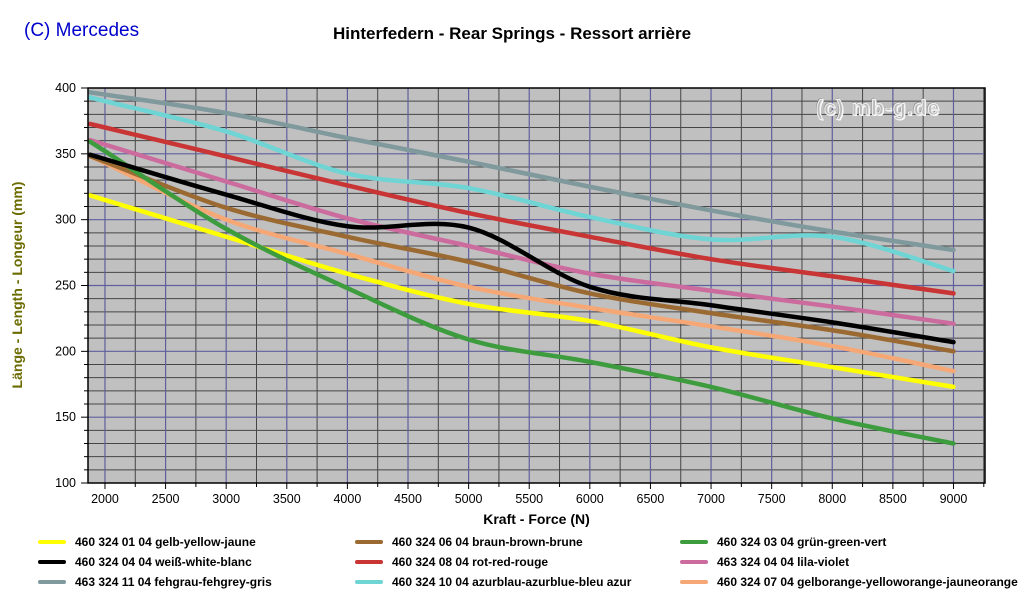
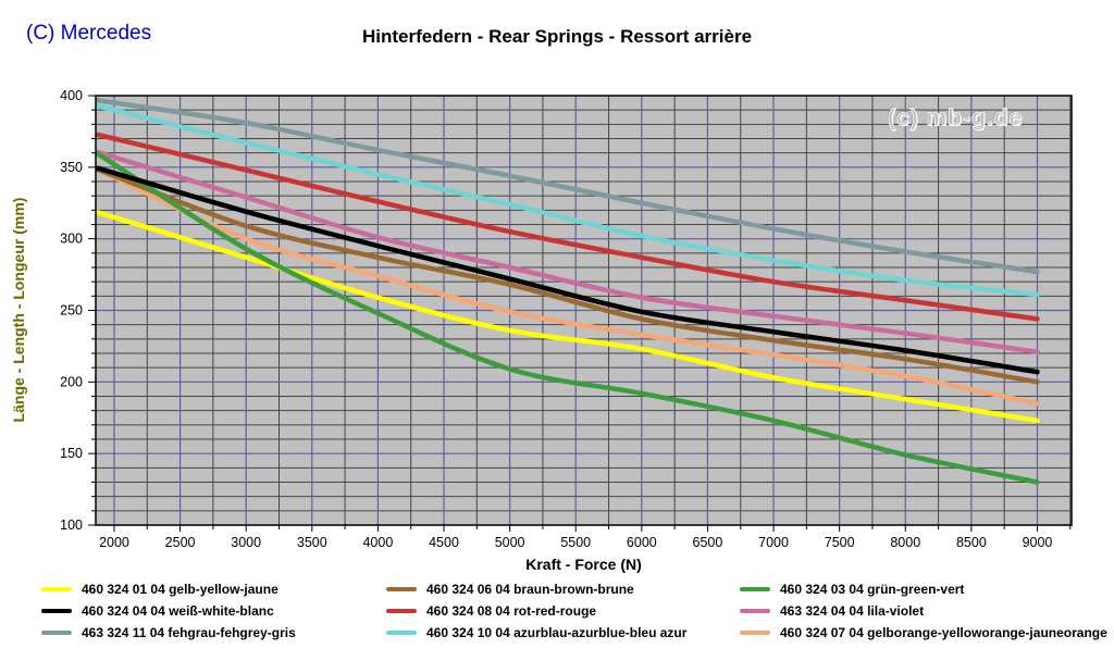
460 324 10 04 azurblau-azurblue-bleu azur/4000: 335 -> 345
460 324 04 04 weiß-white-blanc/5000: 294 -> 272
460 324 10 04 azurblau-azurblue-bleu azur/8000: 287 -> 271
